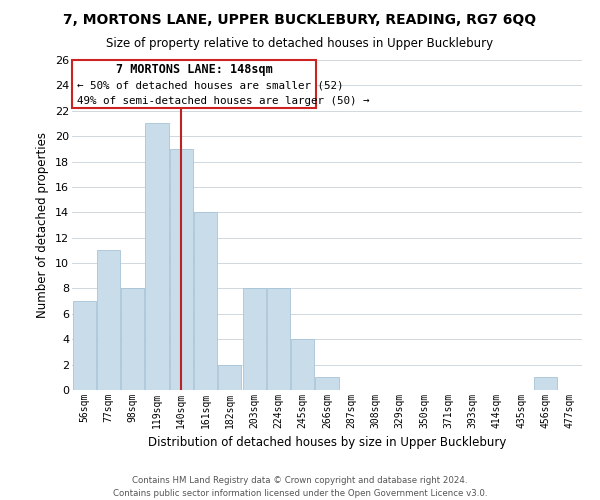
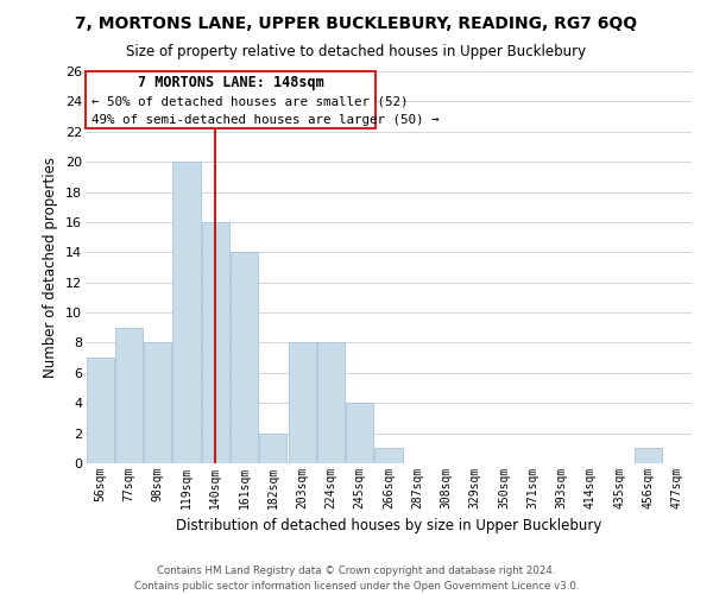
77sqm: 11 -> 9
119sqm: 21 -> 20
140sqm: 19 -> 16
